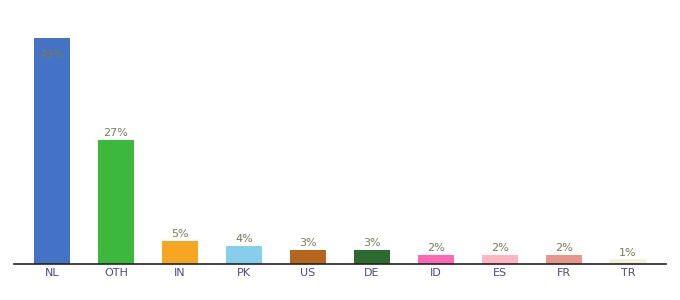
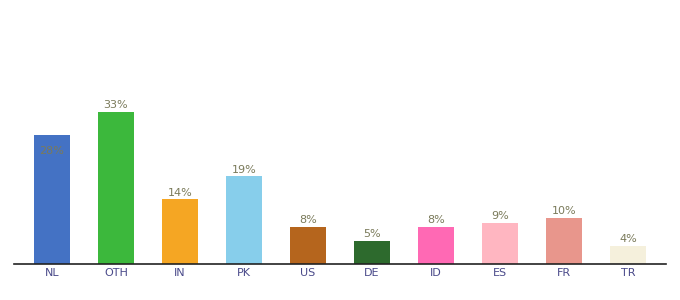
NL: 49% -> 28%
OTH: 27% -> 33%
IN: 5% -> 14%
PK: 4% -> 19%
US: 3% -> 8%
DE: 3% -> 5%
ID: 2% -> 8%
ES: 2% -> 9%
FR: 2% -> 10%
TR: 1% -> 4%
